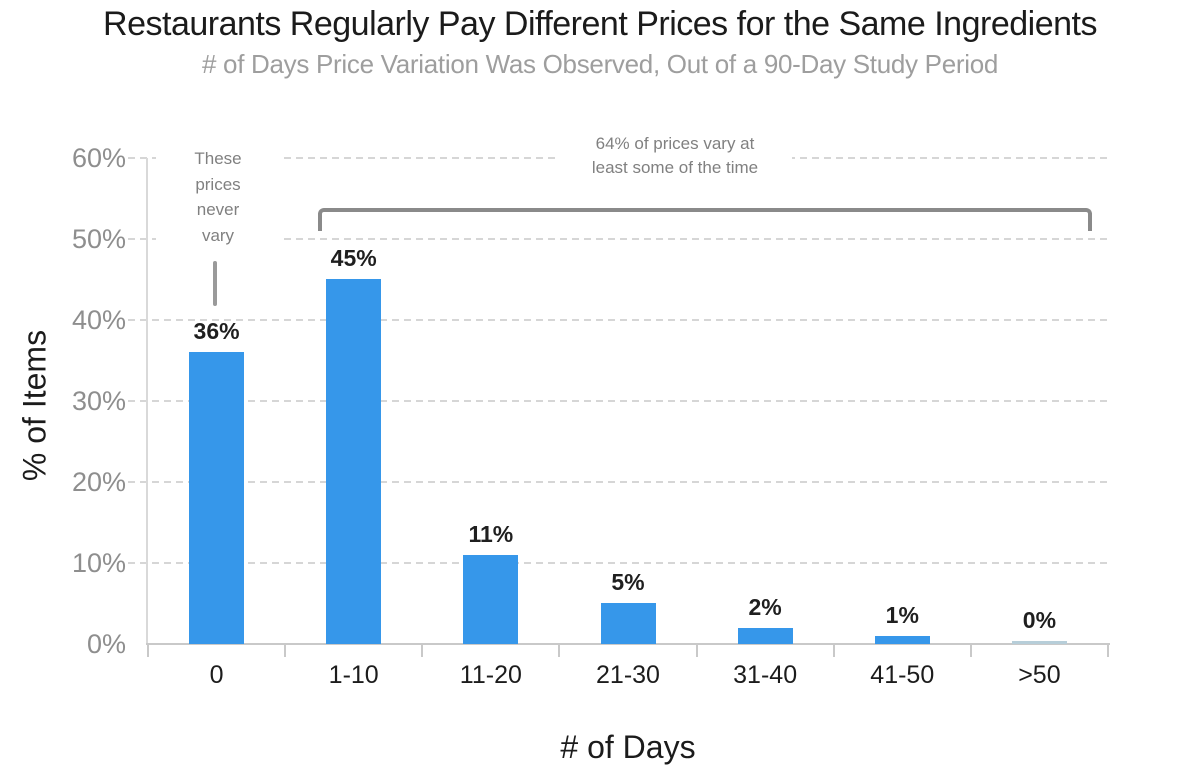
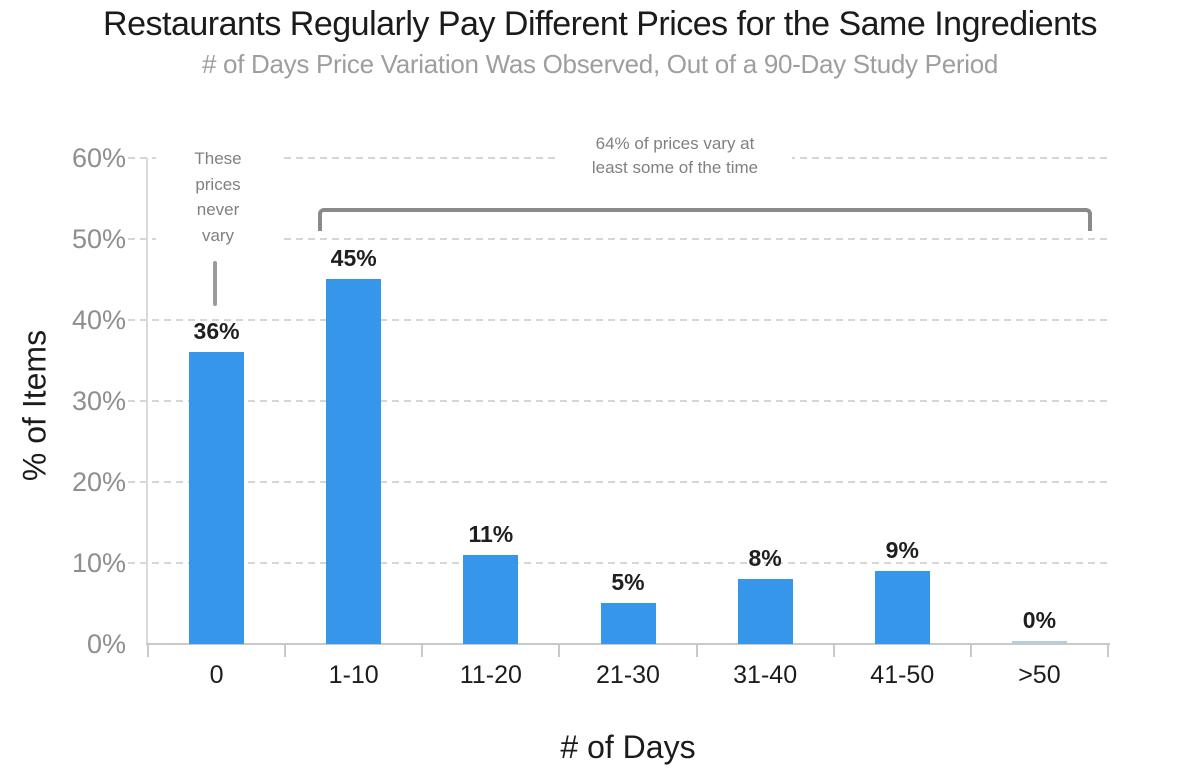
31-40: 2% -> 8%
41-50: 1% -> 9%
